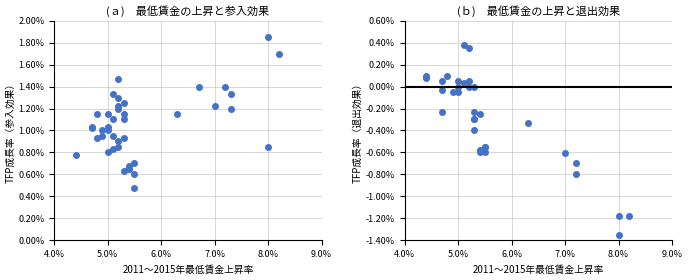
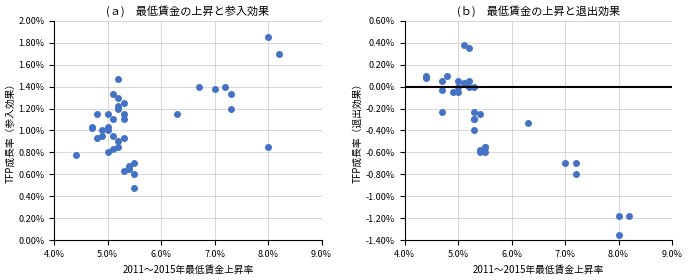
(ａ) 最低賃金の上昇と参入効果/7.0%: 1.22% -> 1.38%
(ｂ) 最低賃金の上昇と退出効果/7.0%: -0.61% -> -0.70%
